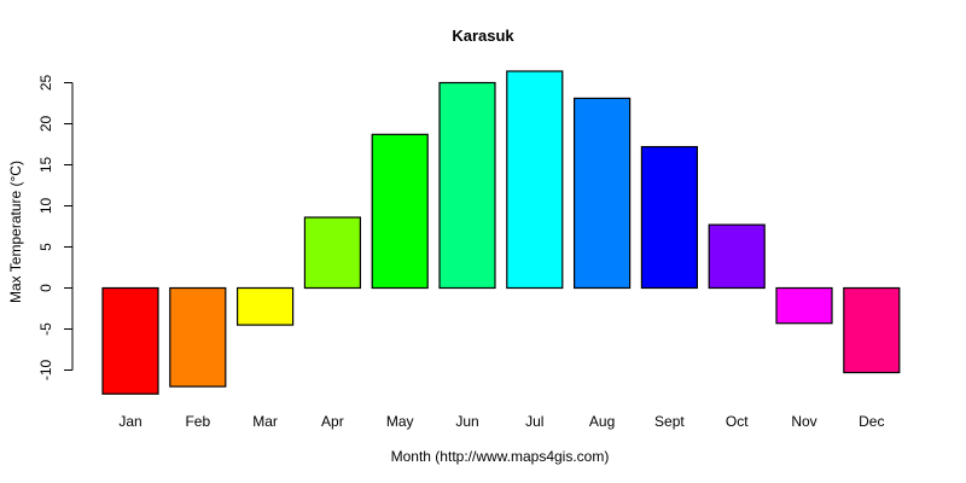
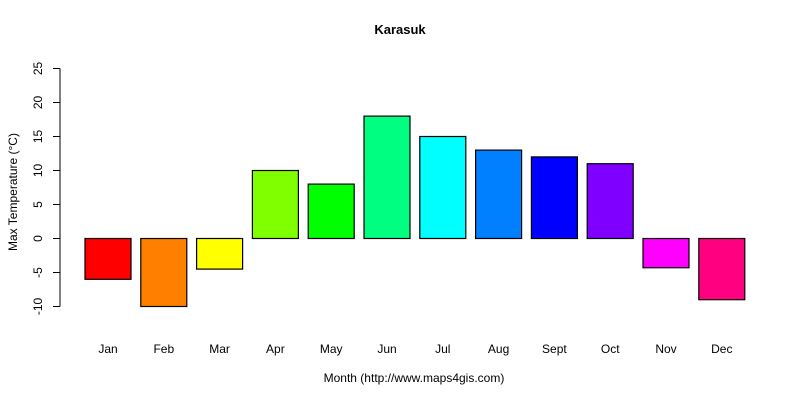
Jan: -13 -> -6
Feb: -12 -> -10
Apr: 9 -> 10
May: 19 -> 8
Jun: 25 -> 18
Jul: 26 -> 15
Aug: 23 -> 13
Sept: 17 -> 12
Oct: 8 -> 11
Dec: -10 -> -9
